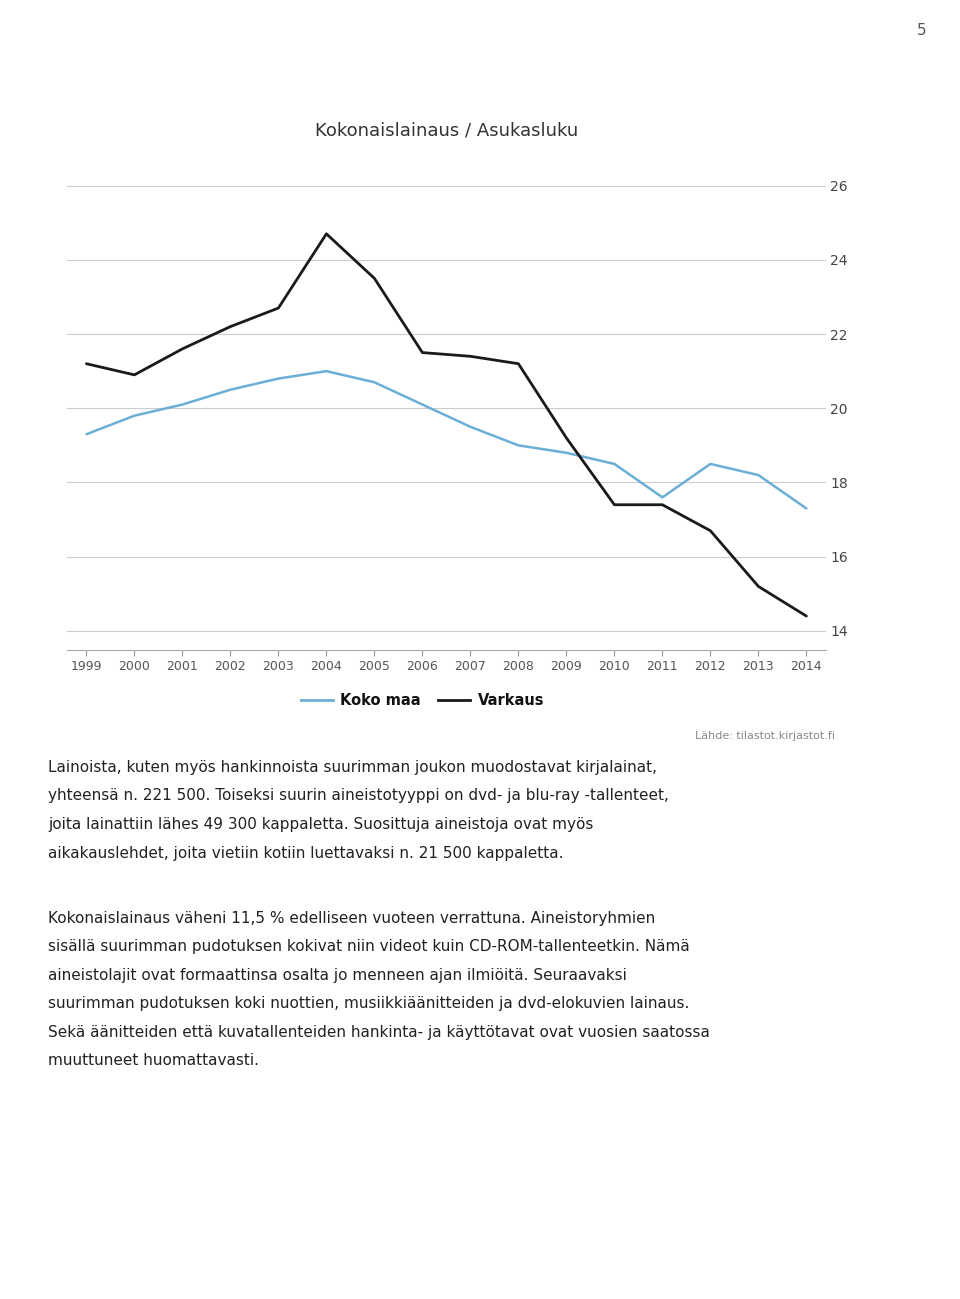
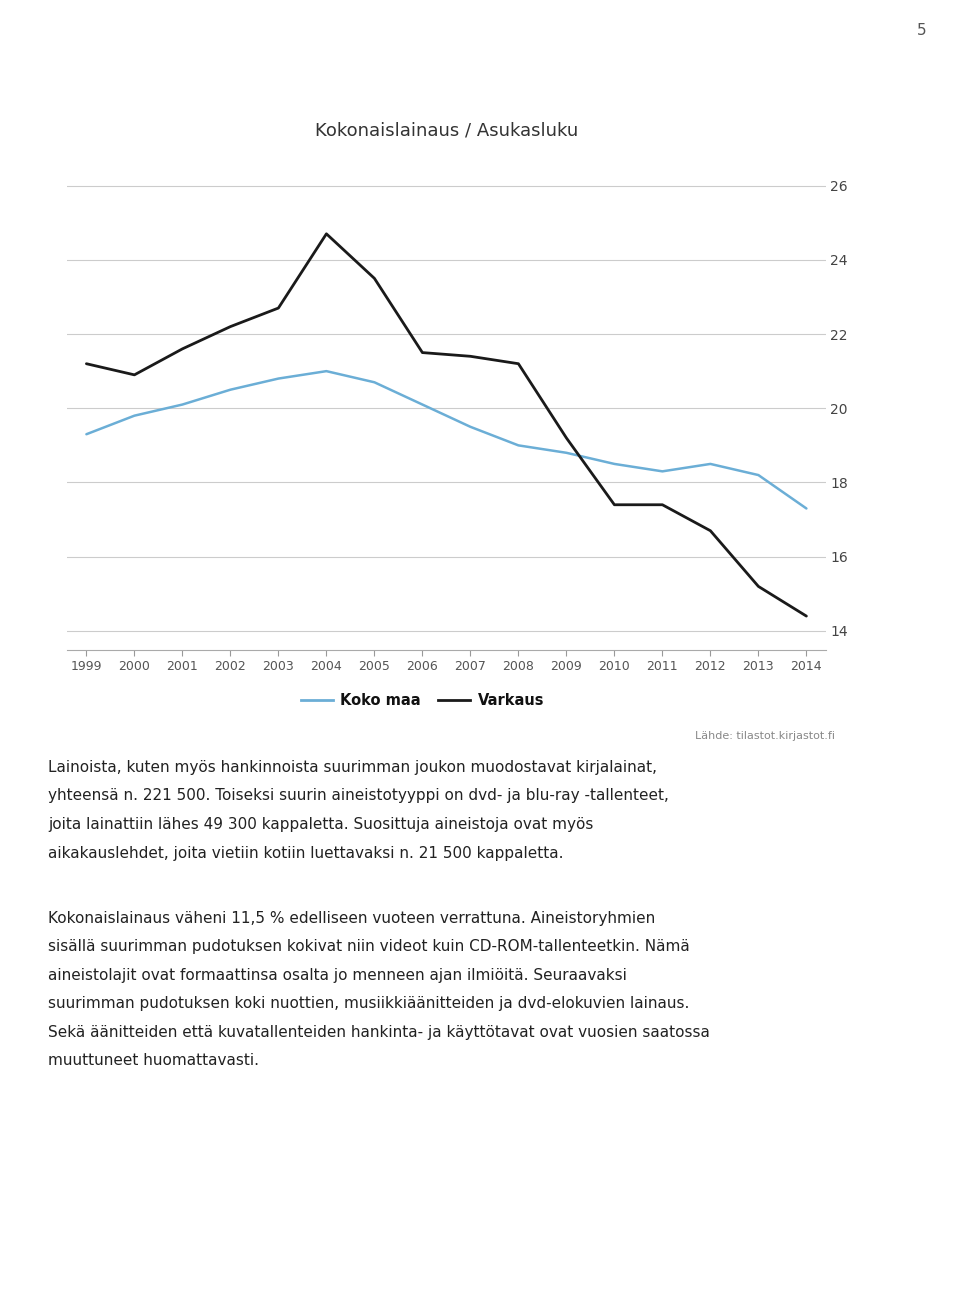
Koko maa/2011: 17.6 -> 18.3
